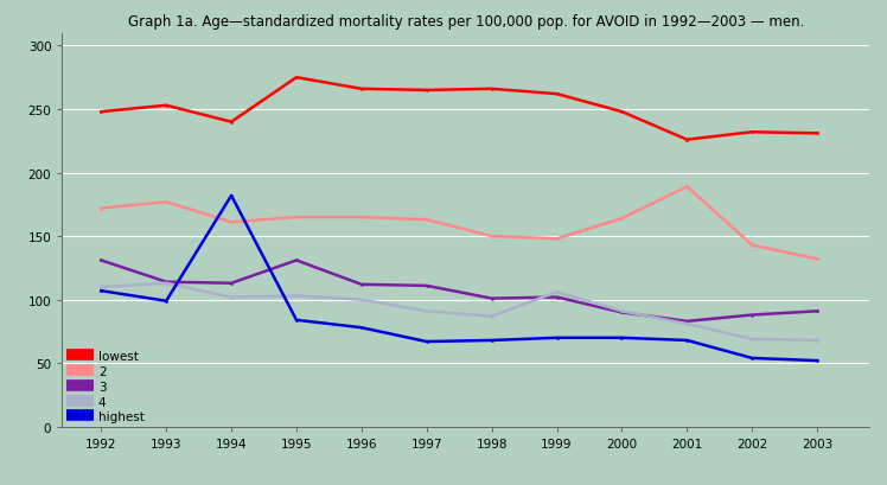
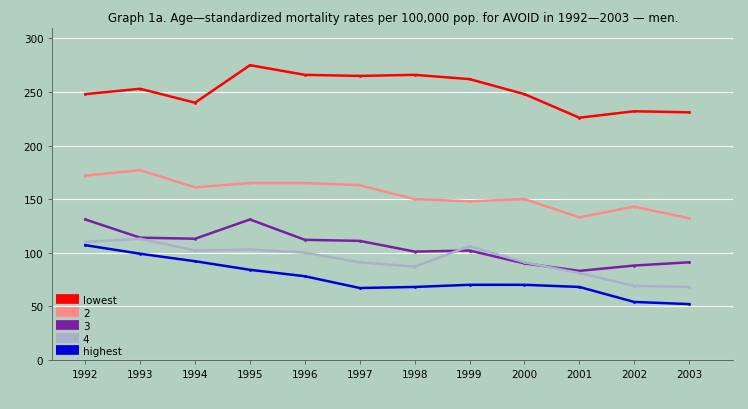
highest/1994: 182 -> 92
2/2000: 164 -> 150
2/2001: 189 -> 133
